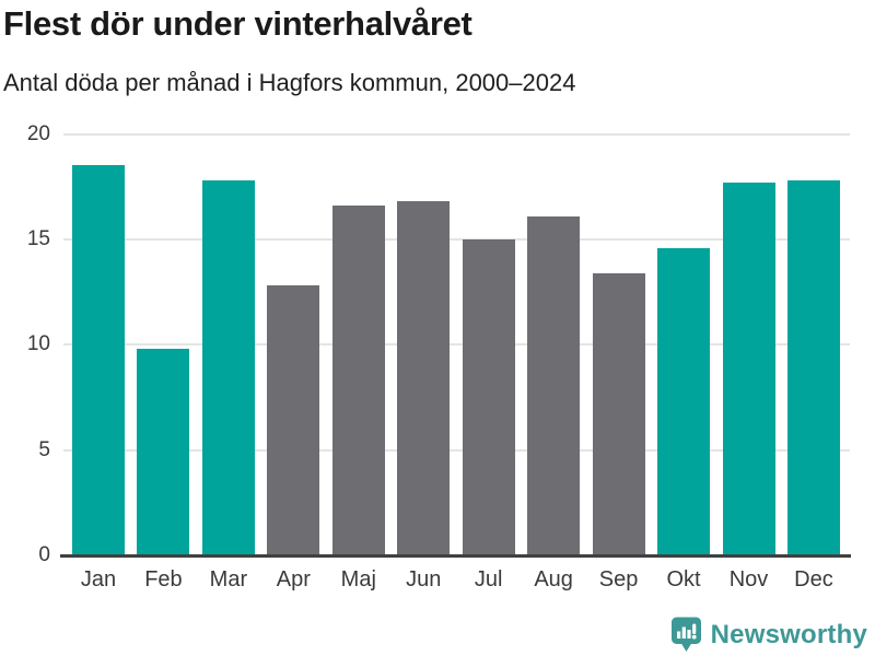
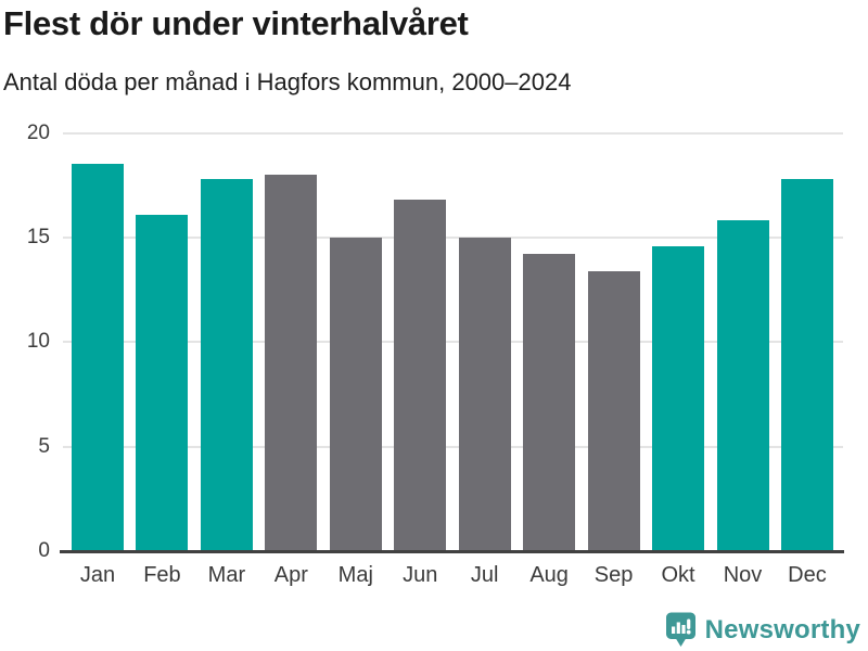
Feb: 9.8 -> 16.1
Apr: 12.8 -> 18.0
Maj: 16.6 -> 15.0
Aug: 16.1 -> 14.2
Nov: 17.7 -> 15.8
